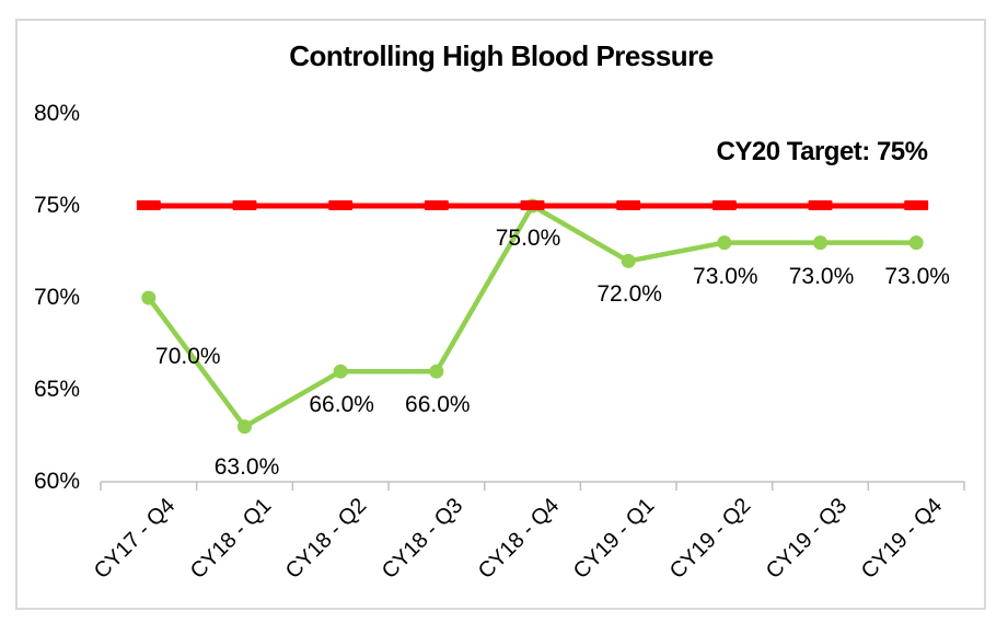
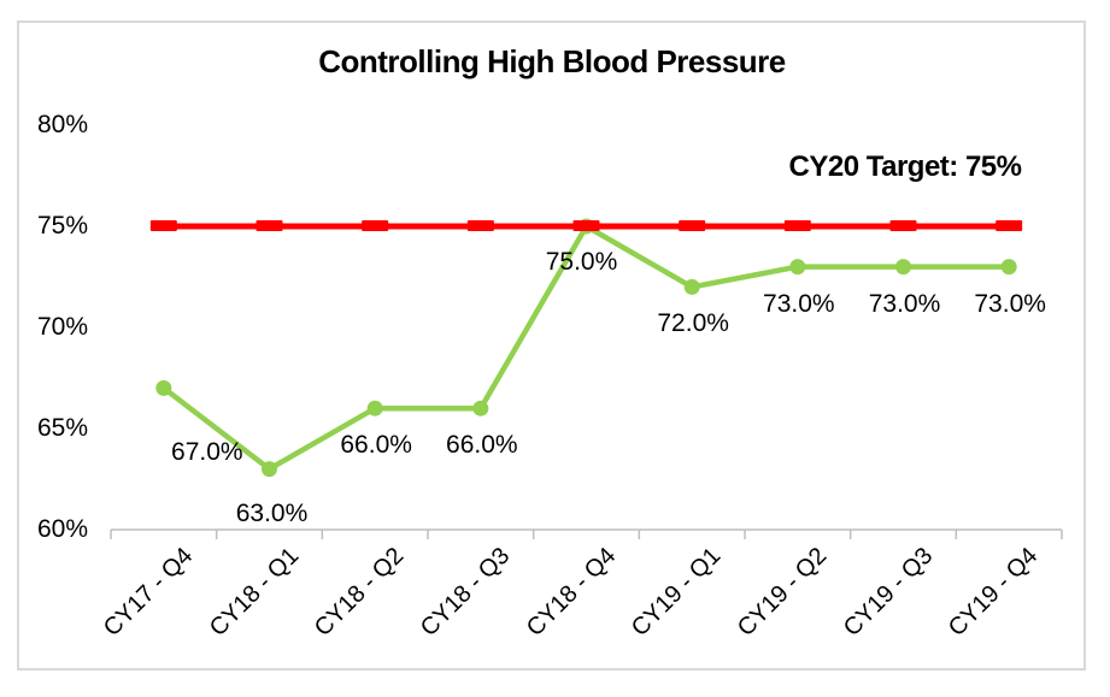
Controlling High Blood Pressure/CY17 - Q4: 70.0% -> 67.0%
